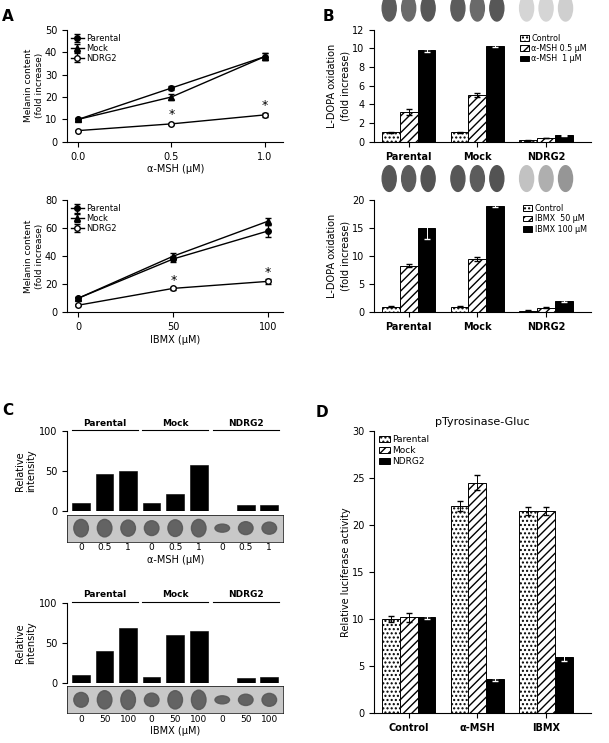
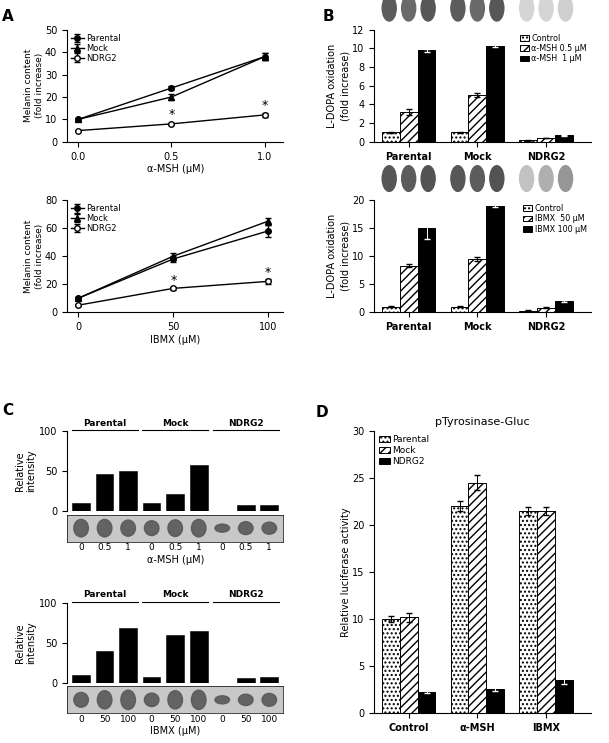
pTyrosinase-Gluc/NDRG2/Control: 10.2 -> 2.3
pTyrosinase-Gluc/NDRG2/α-MSH: 3.6 -> 2.6
pTyrosinase-Gluc/NDRG2/IBMX: 6.0 -> 3.5
